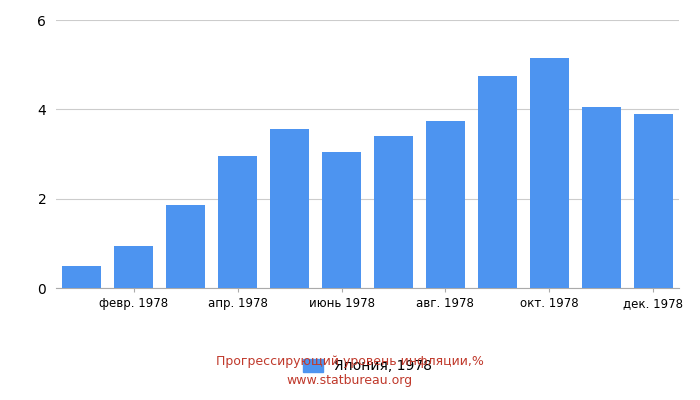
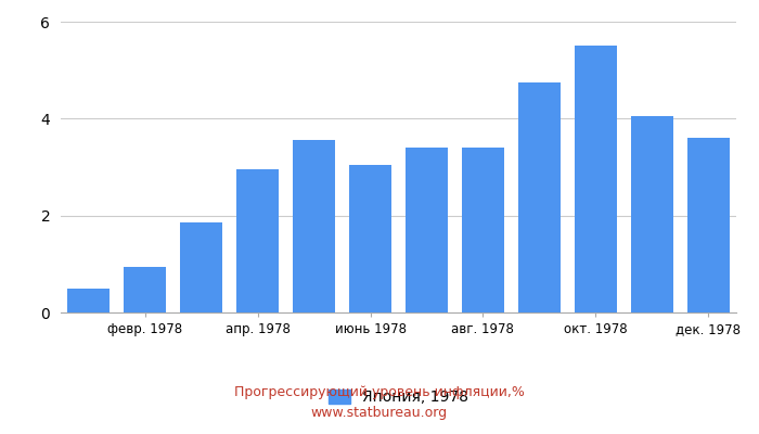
авг. 1978: 3.75 -> 3.40
окт. 1978: 5.15 -> 5.50
дек. 1978: 3.90 -> 3.60
